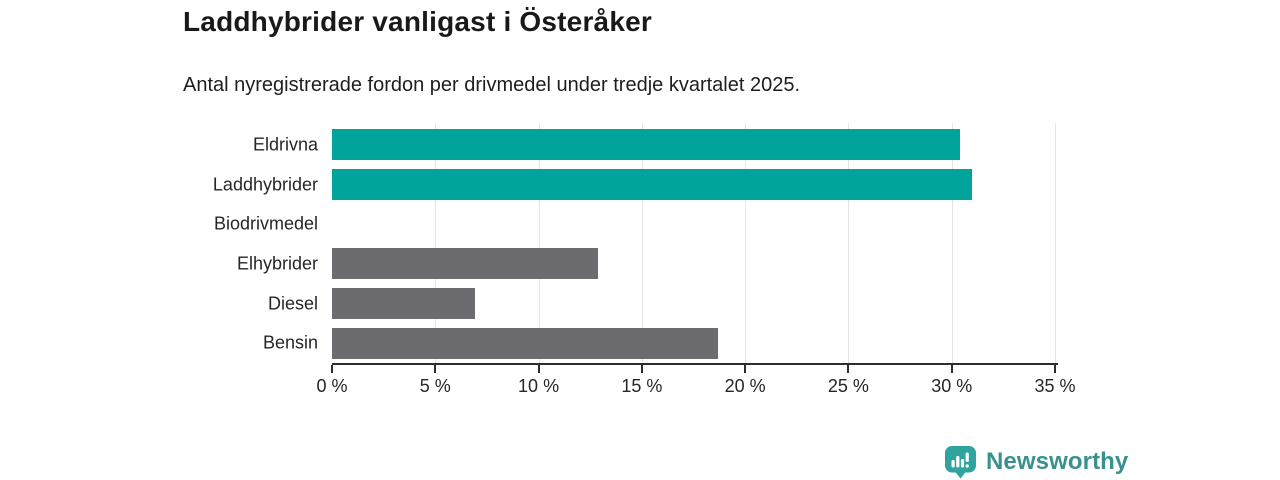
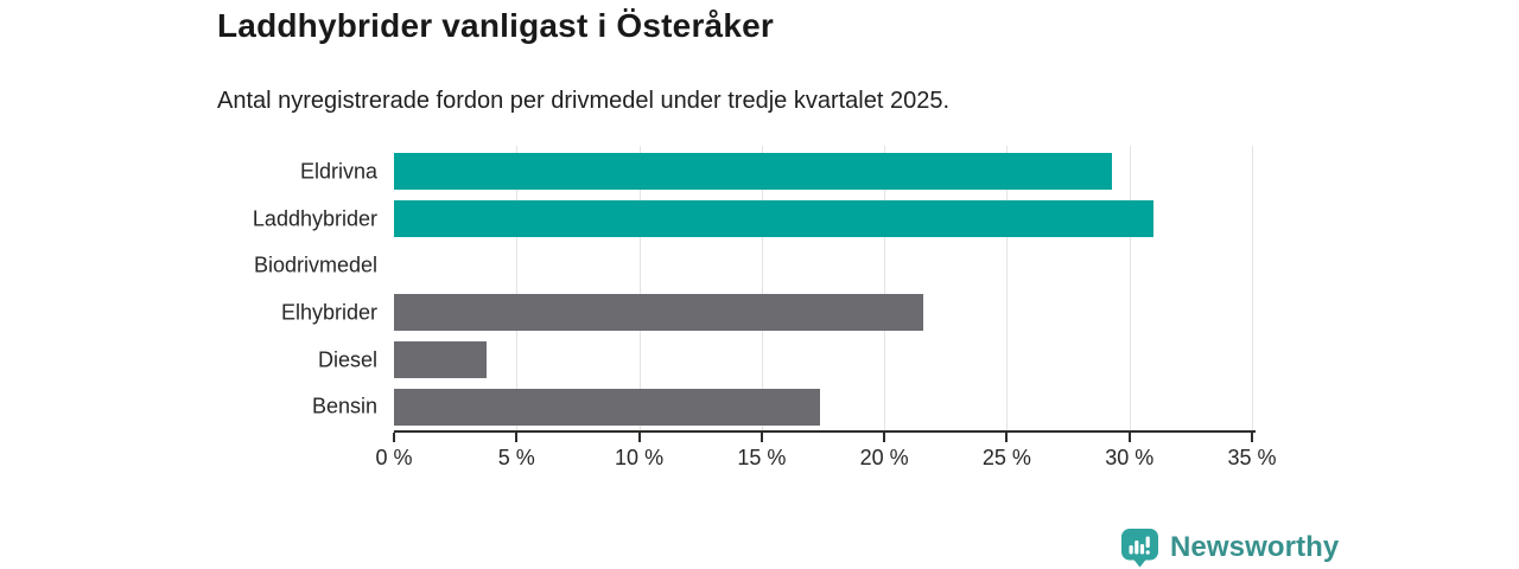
Eldrivna: 30.4% -> 29.3%
Elhybrider: 12.9% -> 21.6%
Diesel: 6.9% -> 3.8%
Bensin: 18.7% -> 17.4%
